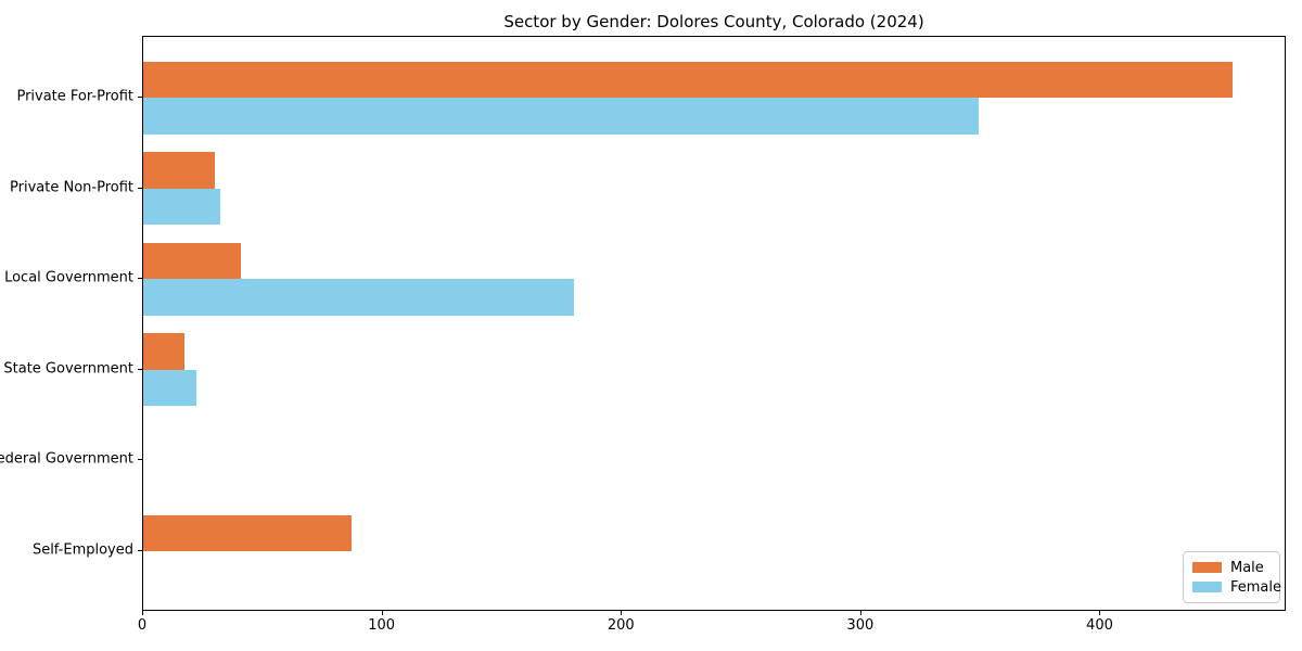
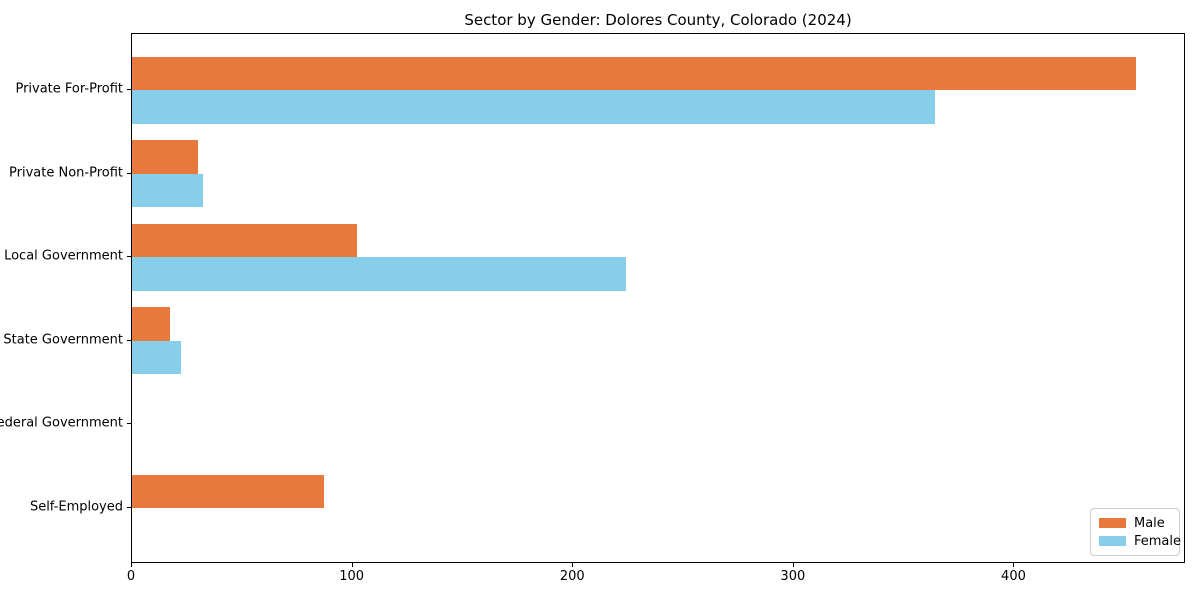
Female/Private For-Profit: 349 -> 364
Male/Local Government: 41 -> 102
Female/Local Government: 180 -> 224
